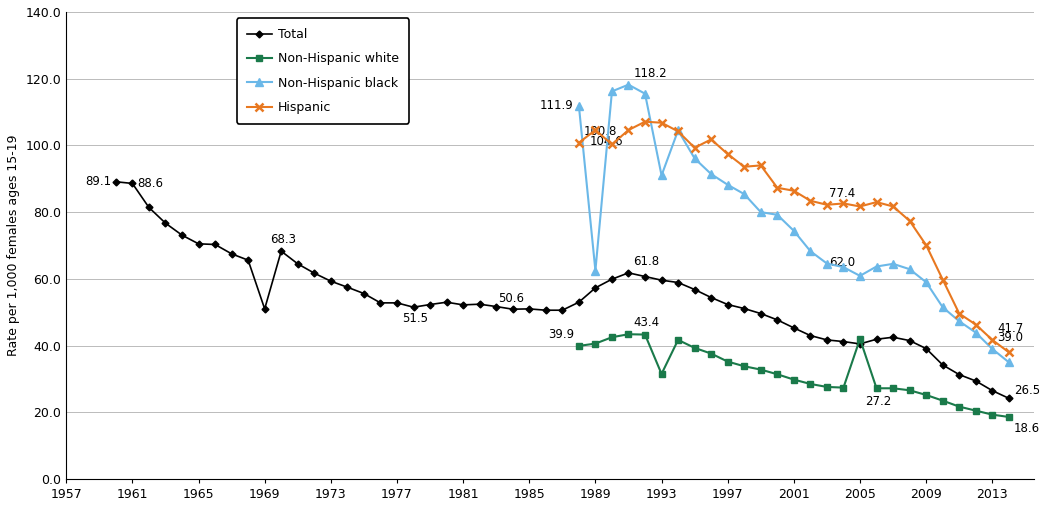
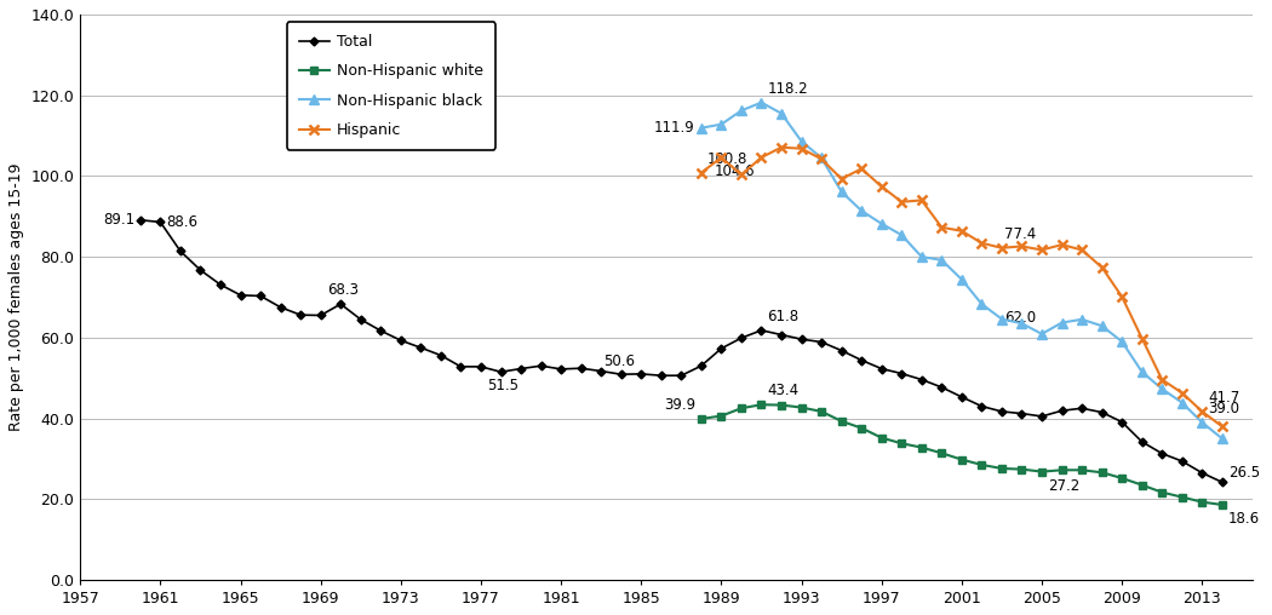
Total/1969: 51.0 -> 65.5
Non-Hispanic black/1989: 62.5 -> 112.8
Non-Hispanic white/1993: 31.5 -> 42.7
Non-Hispanic black/1993: 91.0 -> 108.6
Non-Hispanic white/2005: 42.0 -> 26.8
